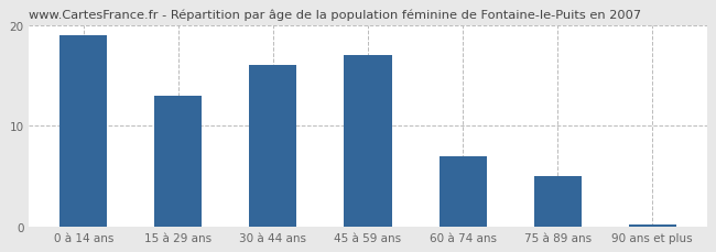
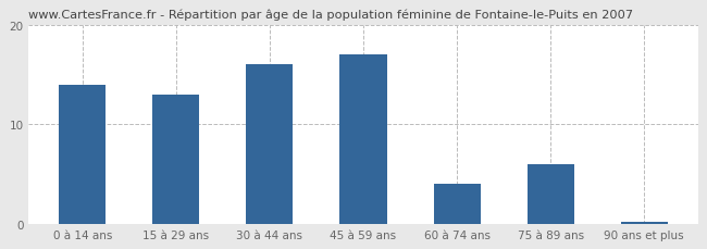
0 à 14 ans: 19.0 -> 14.0
60 à 74 ans: 7.0 -> 4.0
75 à 89 ans: 5.0 -> 6.0
